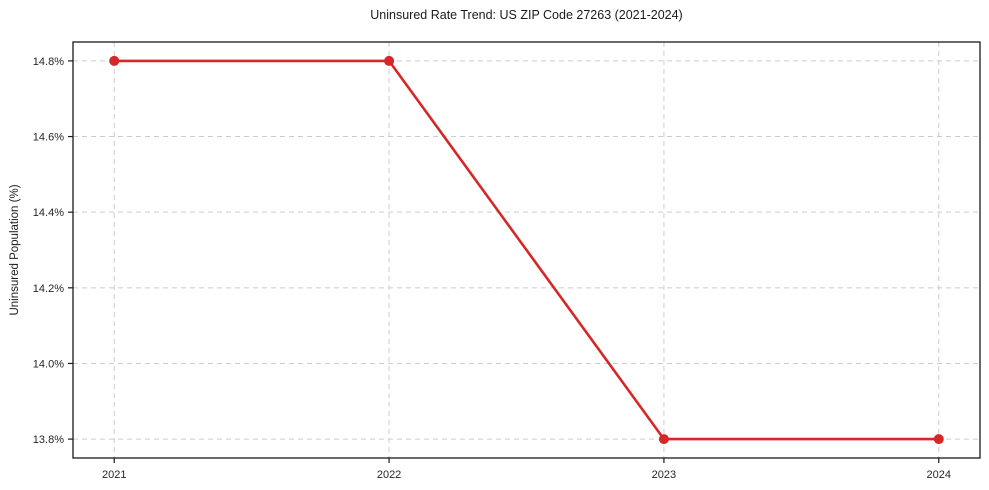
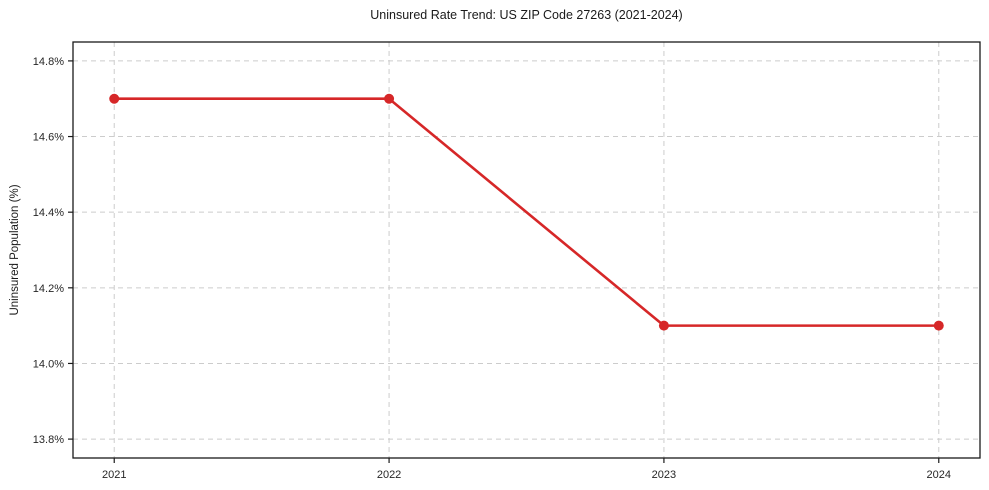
2021: 14.8% -> 14.7%
2022: 14.8% -> 14.7%
2023: 13.8% -> 14.1%
2024: 13.8% -> 14.1%
